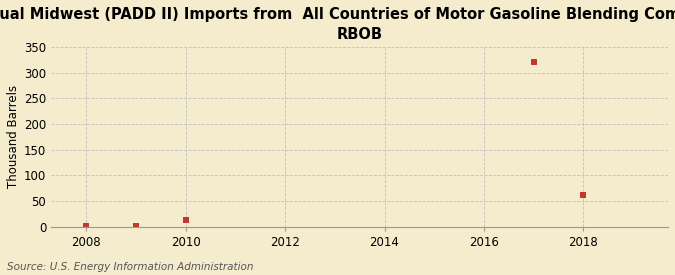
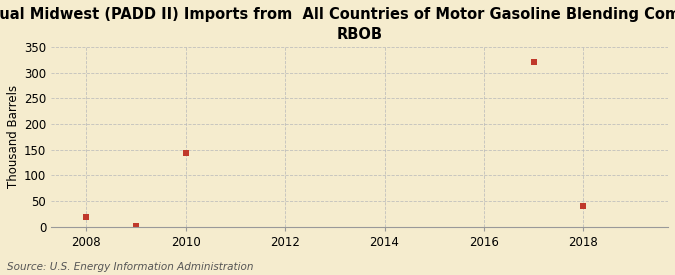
2008: 2 -> 20
2010: 13 -> 144
2018: 62 -> 40
